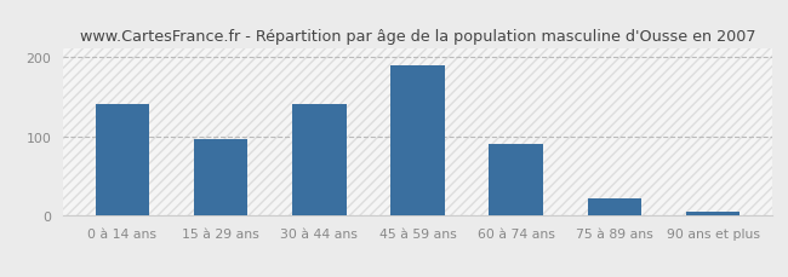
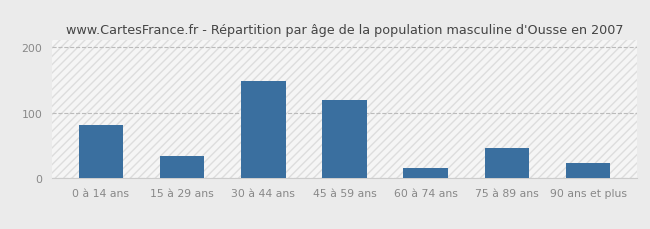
0 à 14 ans: 140 -> 82
15 à 29 ans: 96 -> 34
30 à 44 ans: 140 -> 148
45 à 59 ans: 190 -> 120
60 à 74 ans: 91 -> 16
75 à 89 ans: 22 -> 46
90 ans et plus: 5 -> 24
